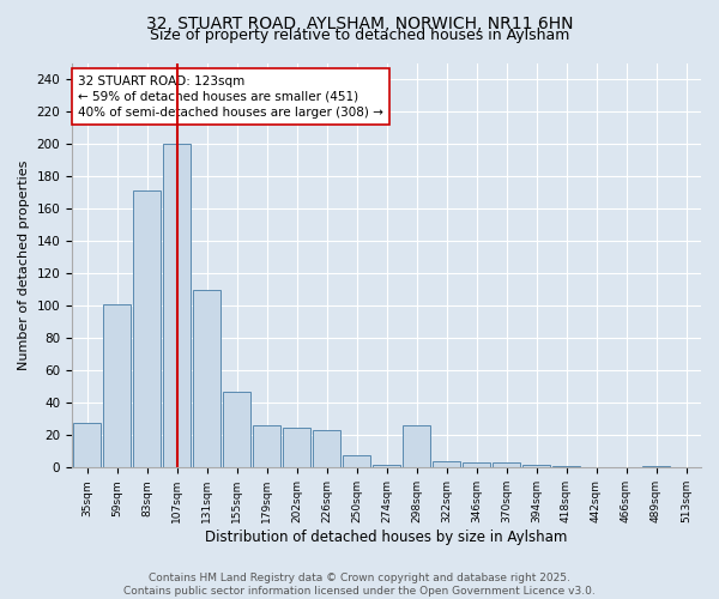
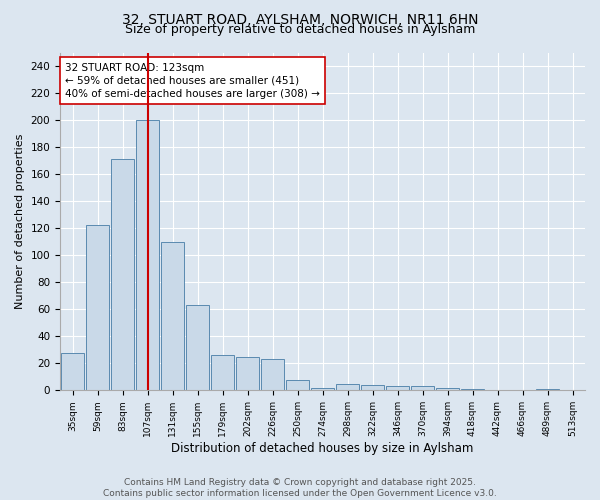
59sqm: 101 -> 122
155sqm: 47 -> 63
298sqm: 26 -> 5
